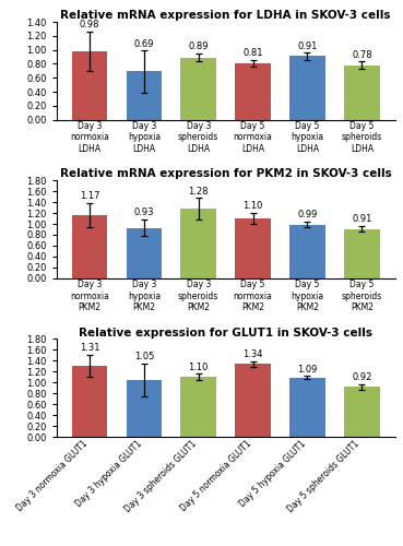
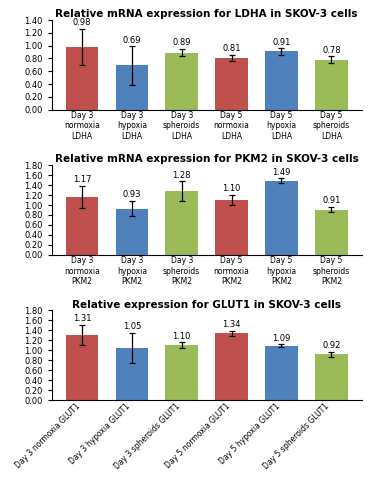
Relative mRNA expression for PKM2 in SKOV-3 cells/Day 5 hypoxia PKM2: 0.99 -> 1.49
